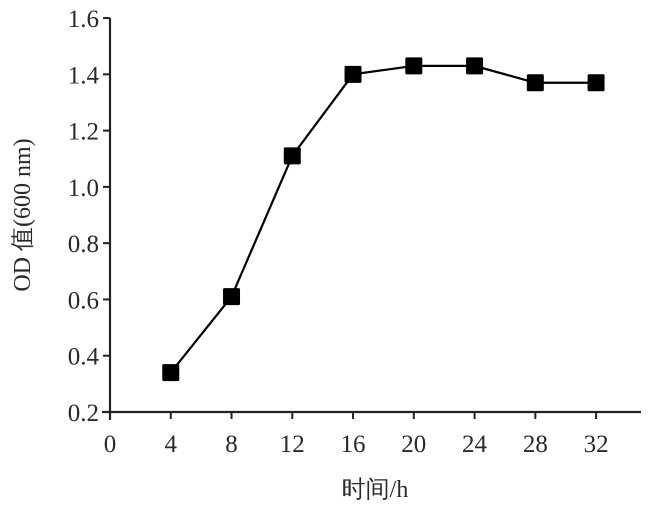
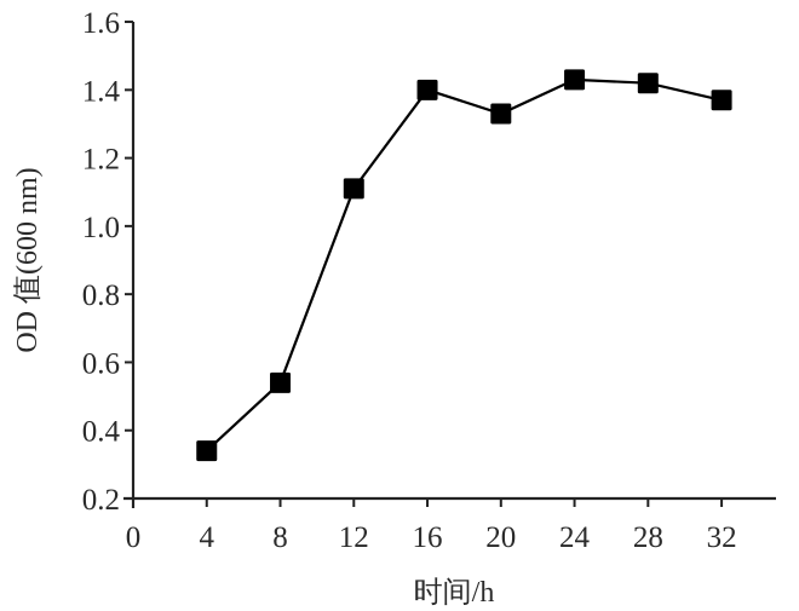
8: 0.61 -> 0.54
20: 1.43 -> 1.33
28: 1.37 -> 1.42
